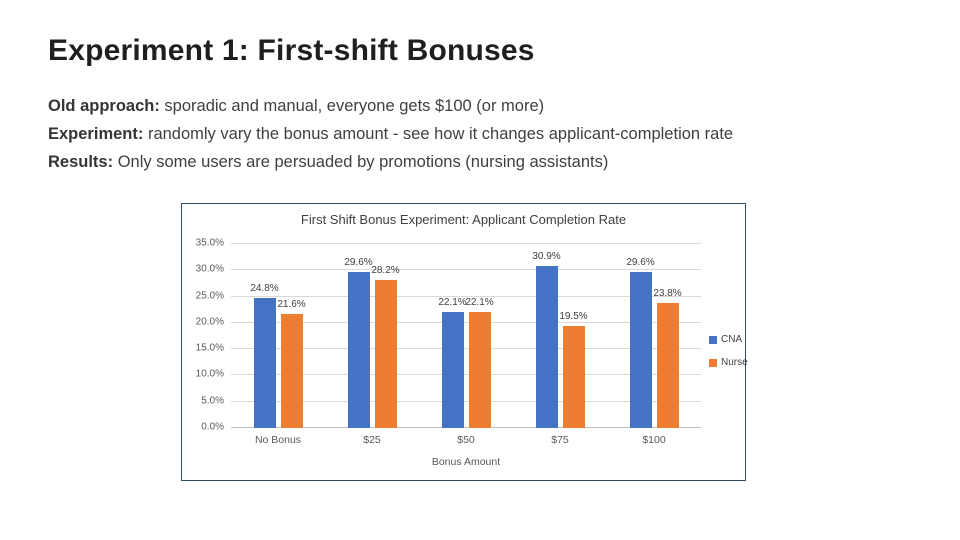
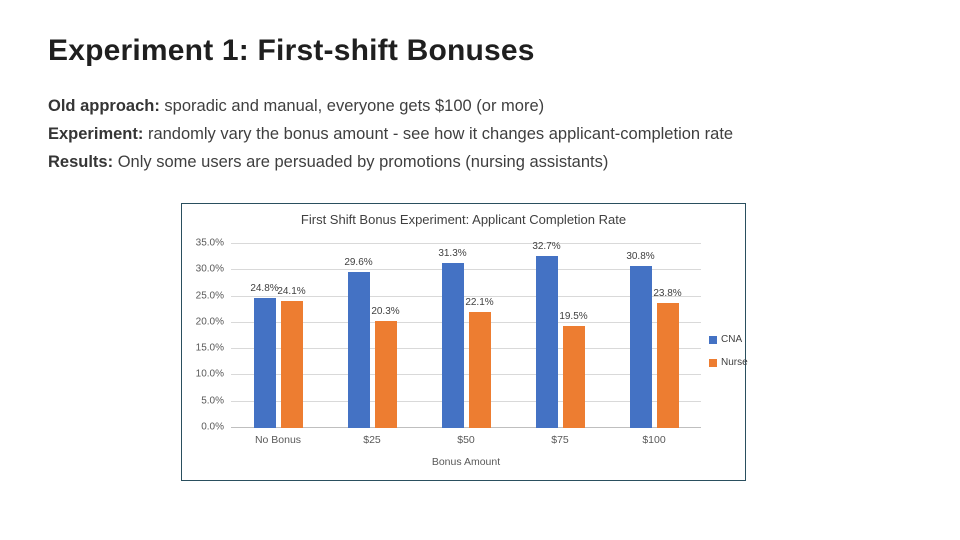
Nurse/No Bonus: 21.6% -> 24.1%
Nurse/$25: 28.2% -> 20.3%
CNA/$50: 22.1% -> 31.3%
CNA/$75: 30.9% -> 32.7%
CNA/$100: 29.6% -> 30.8%
